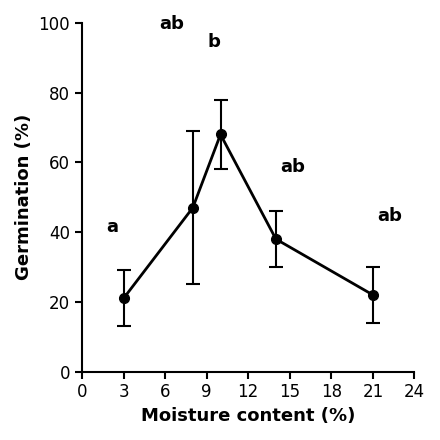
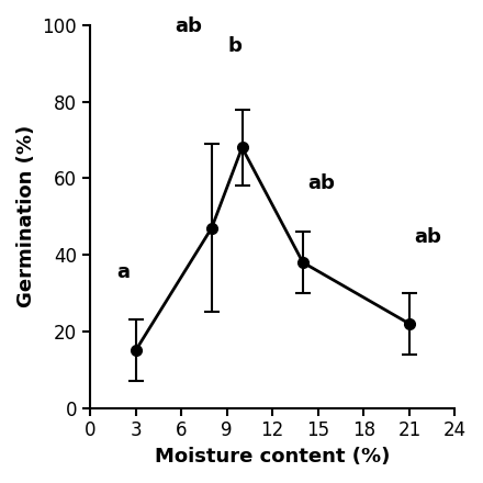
3: 21 -> 15
